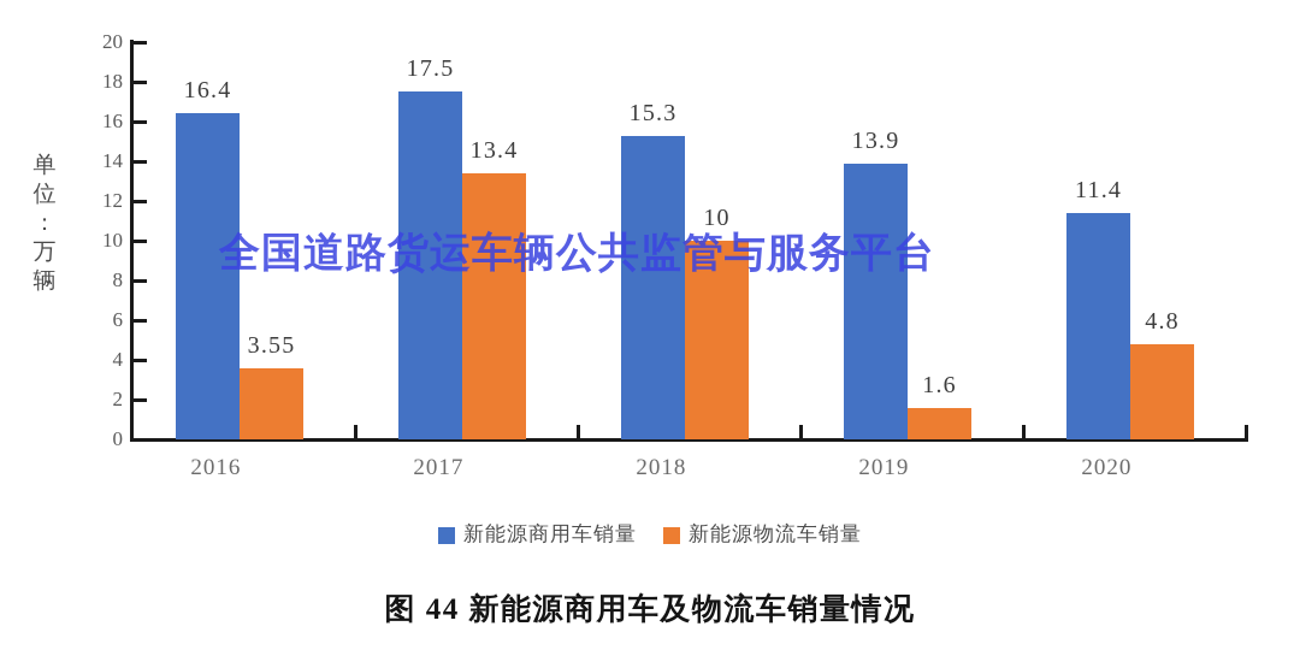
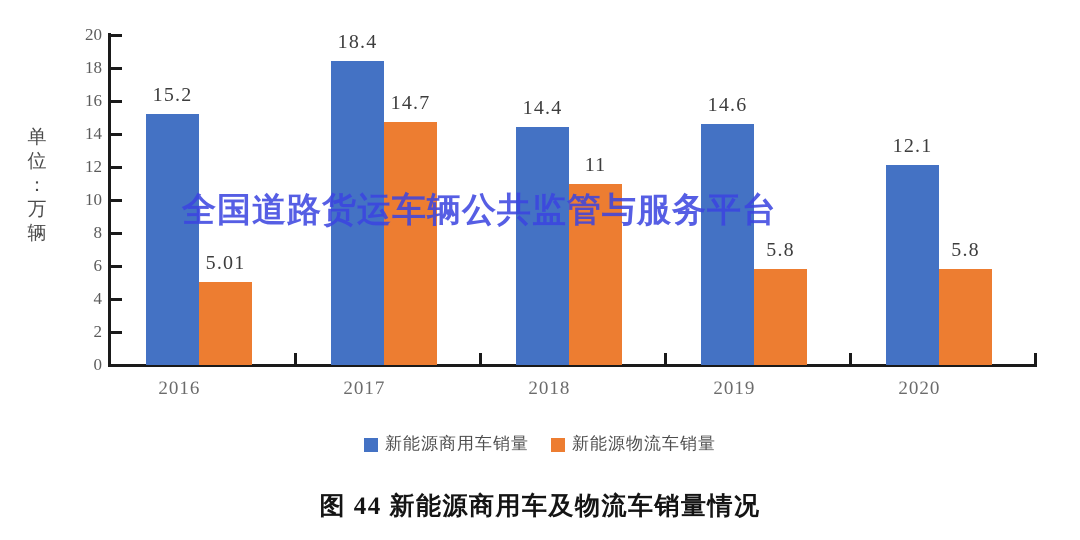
新能源商用车销量/2016: 16.4 -> 15.2
新能源物流车销量/2016: 3.55 -> 5.01
新能源商用车销量/2017: 17.5 -> 18.4
新能源物流车销量/2017: 13.4 -> 14.7
新能源商用车销量/2018: 15.3 -> 14.4
新能源物流车销量/2018: 10 -> 11
新能源商用车销量/2019: 13.9 -> 14.6
新能源物流车销量/2019: 1.6 -> 5.8
新能源商用车销量/2020: 11.4 -> 12.1
新能源物流车销量/2020: 4.8 -> 5.8
